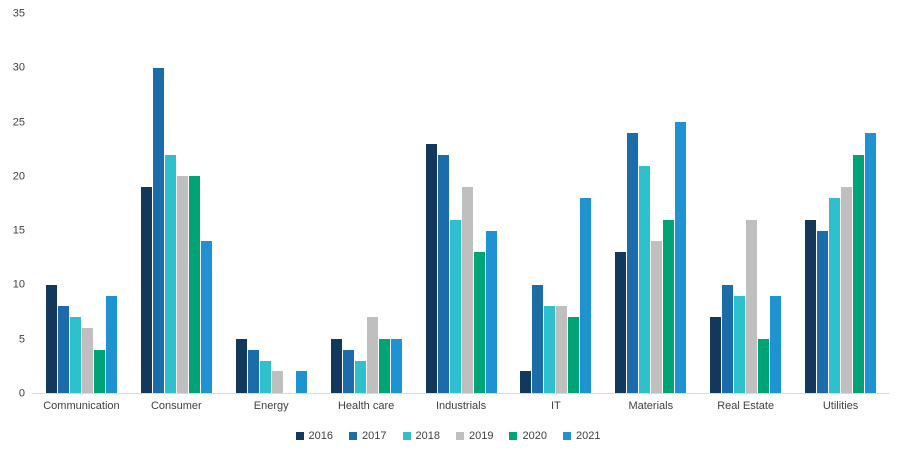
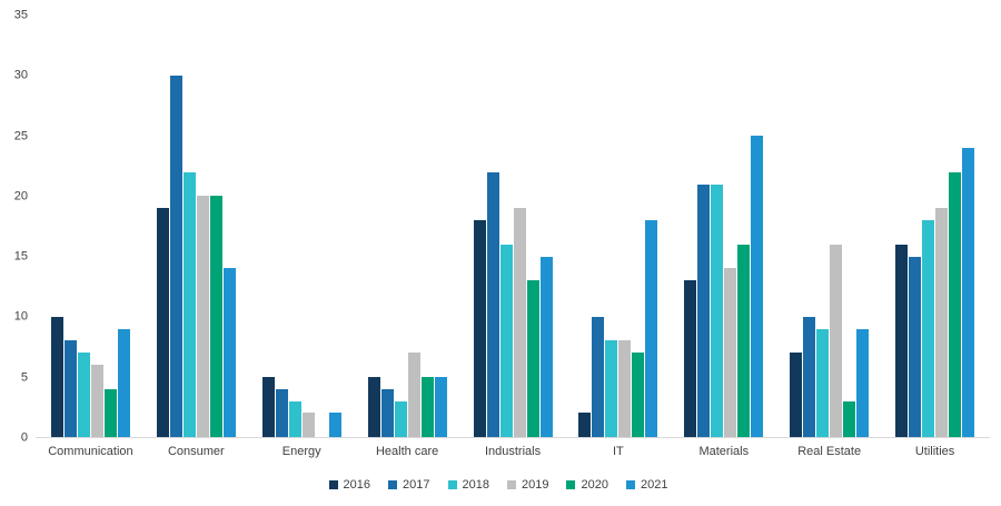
2016/Industrials: 23 -> 18
2017/Materials: 24 -> 21
2020/Real Estate: 5 -> 3
